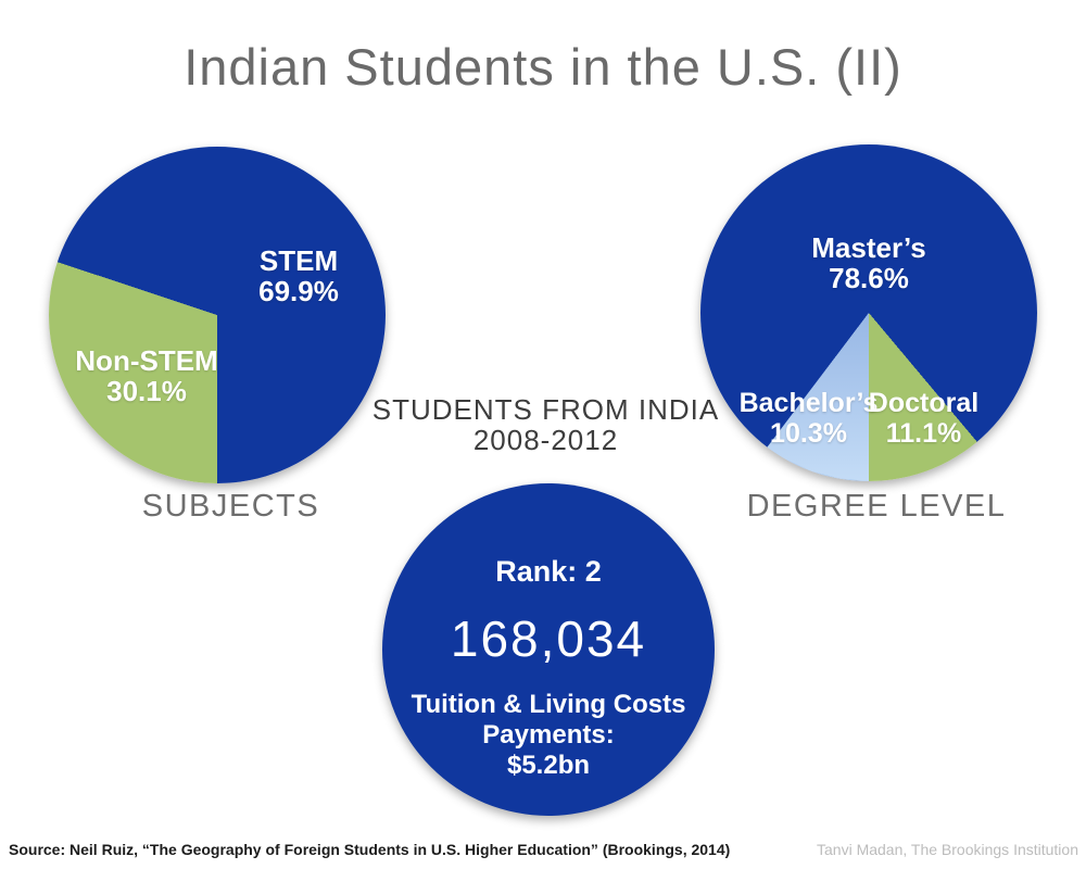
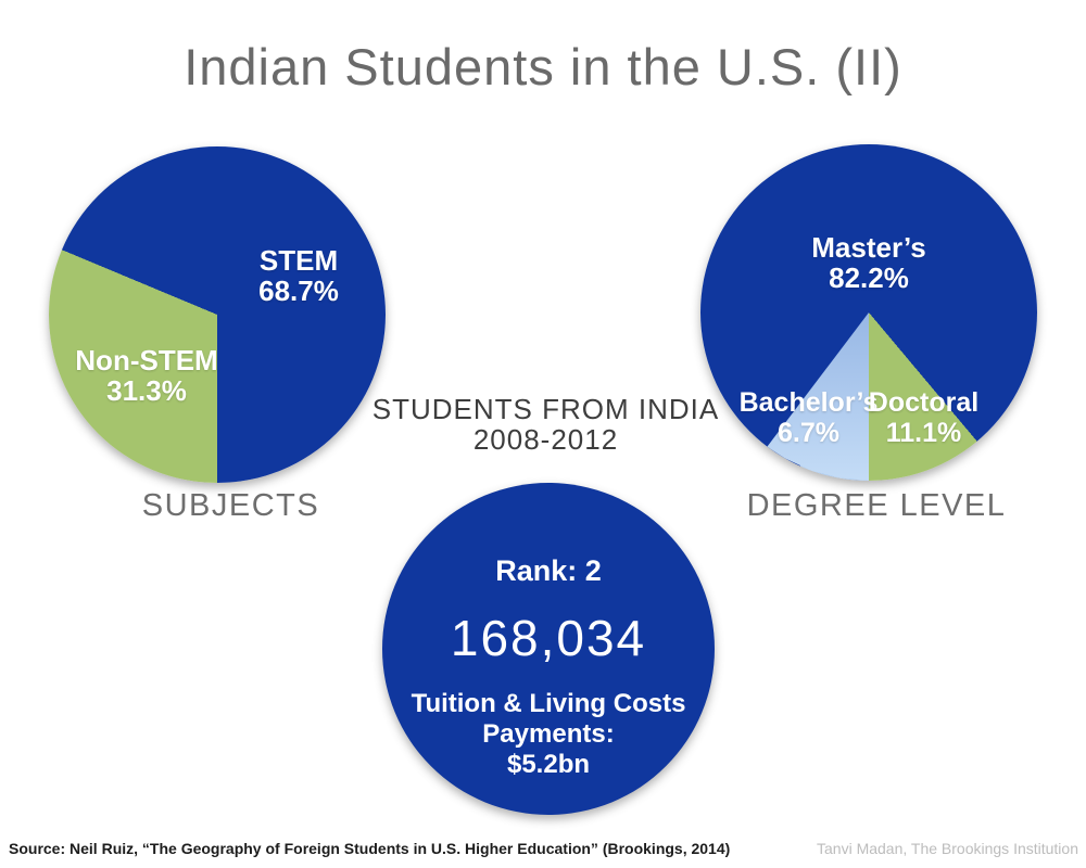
SUBJECTS/Non-STEM: 30.1% -> 31.3%
SUBJECTS/STEM: 69.9% -> 68.7%
DEGREE LEVEL/Bachelor’s: 10.3% -> 6.7%
DEGREE LEVEL/Master’s: 78.6% -> 82.2%
